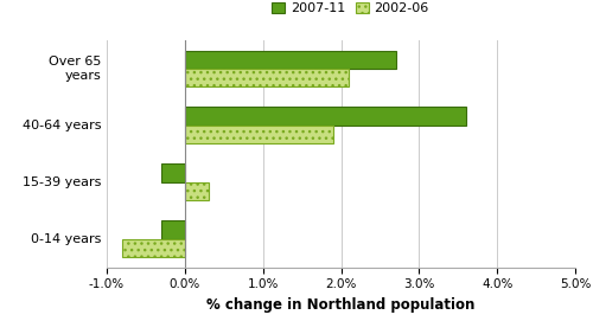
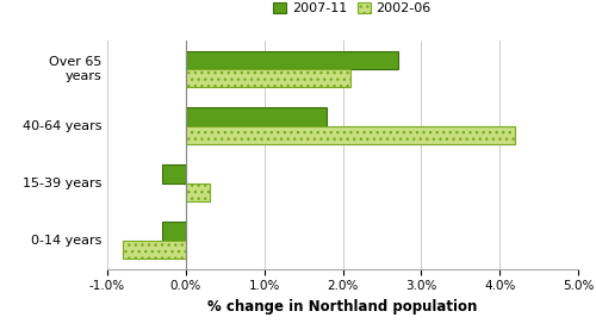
2007-11/40-64 years: 3.6% -> 1.8%
2002-06/40-64 years: 1.9% -> 4.2%
